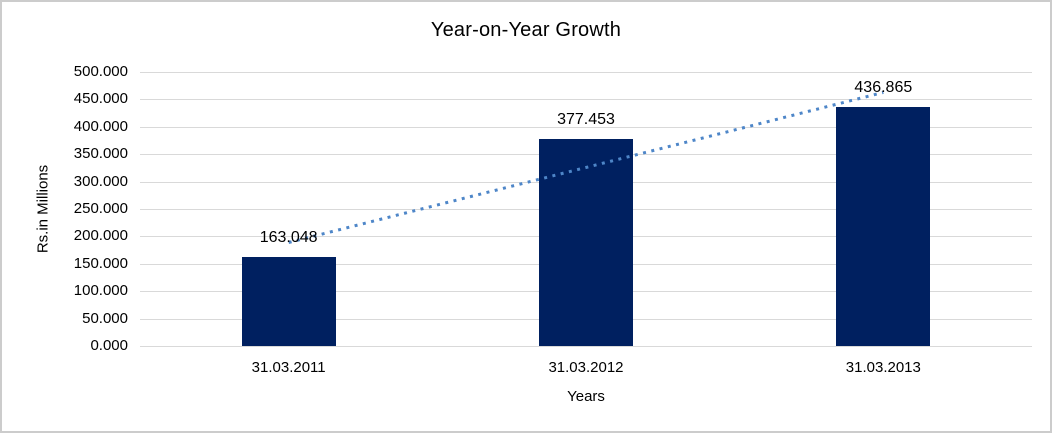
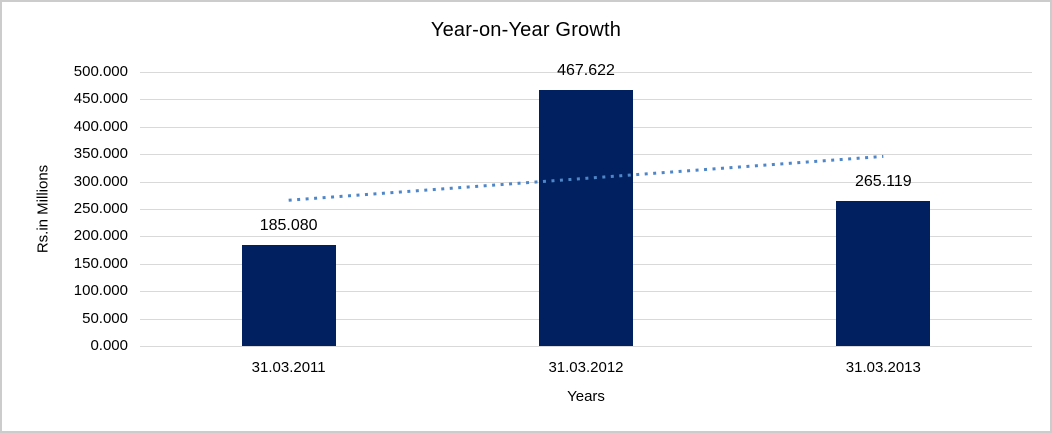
31.03.2011: 163.048 -> 185.080
31.03.2012: 377.453 -> 467.622
31.03.2013: 436.865 -> 265.119
